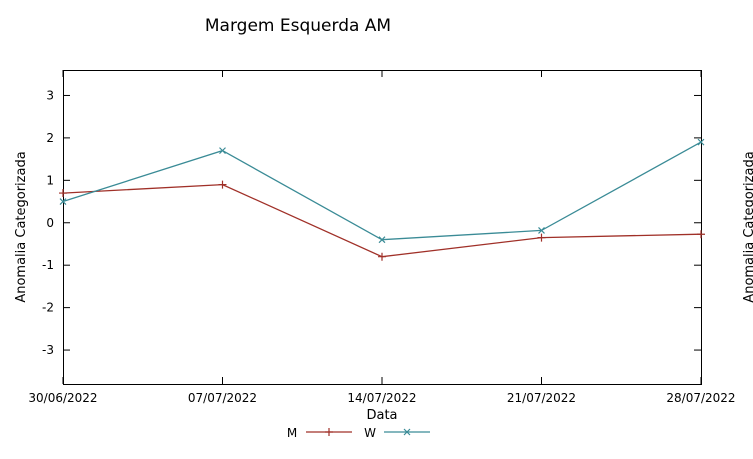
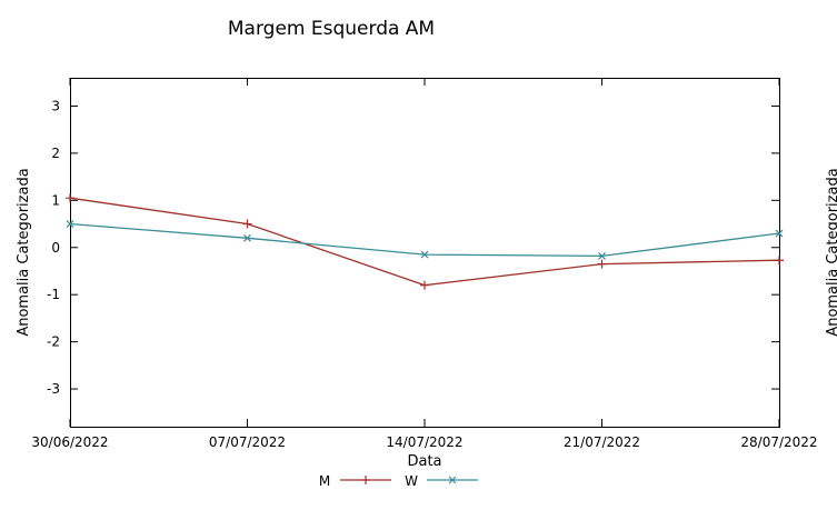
M/30/06/2022: 0.7 -> 1.1
M/07/07/2022: 0.9 -> 0.5
W/07/07/2022: 1.7 -> 0.2
W/14/07/2022: -0.4 -> -0.1
W/28/07/2022: 1.9 -> 0.3
